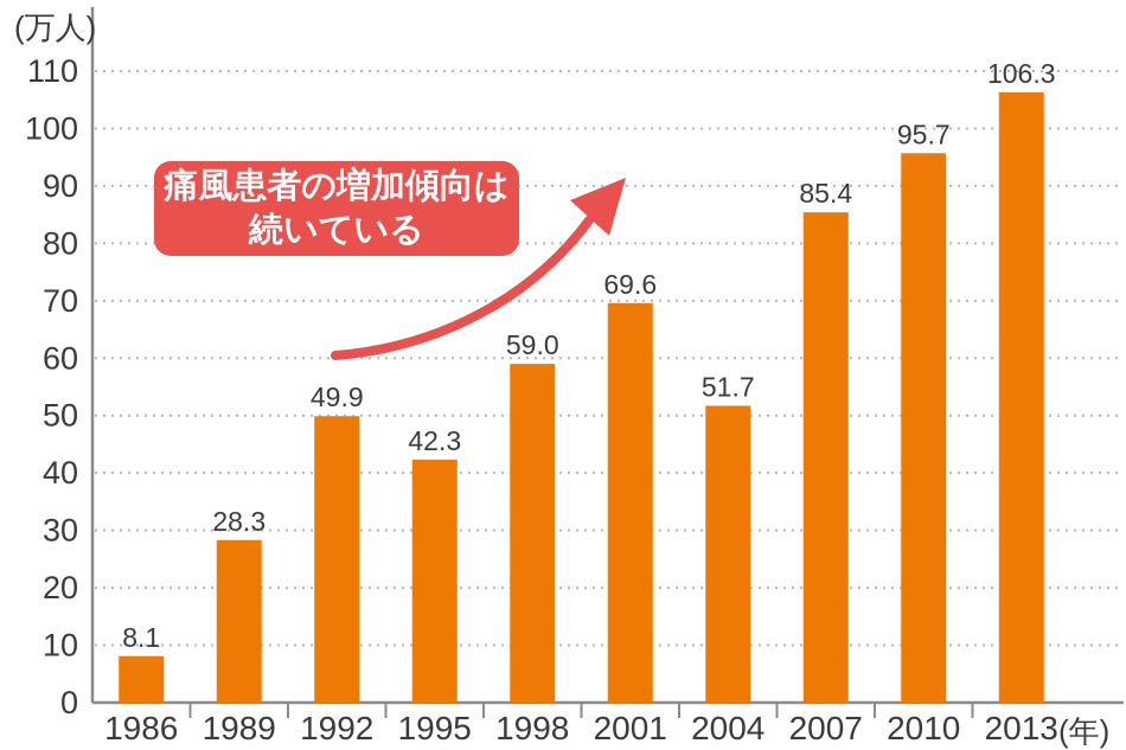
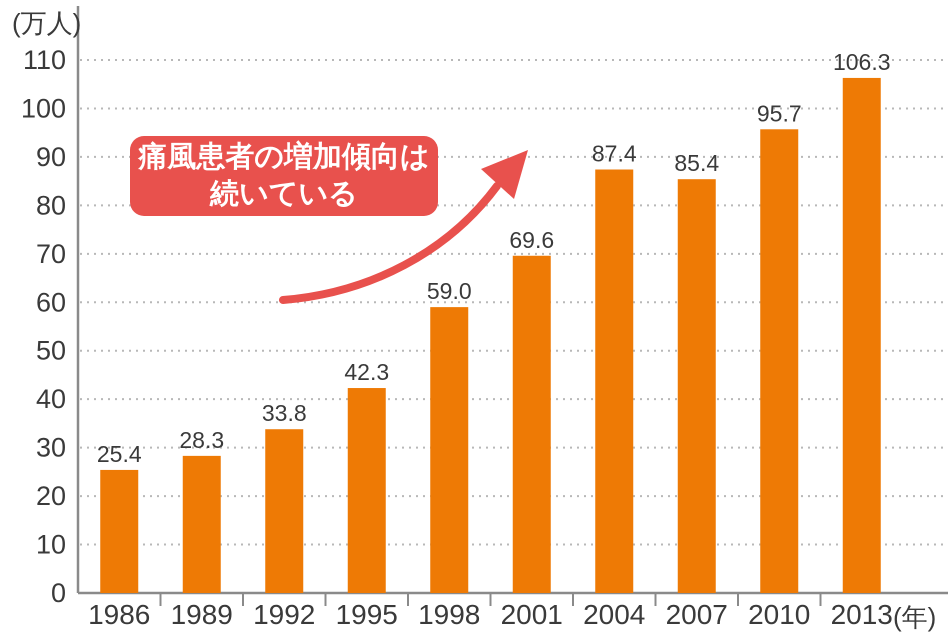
1986: 8.1 -> 25.4
1992: 49.9 -> 33.8
2004: 51.7 -> 87.4
